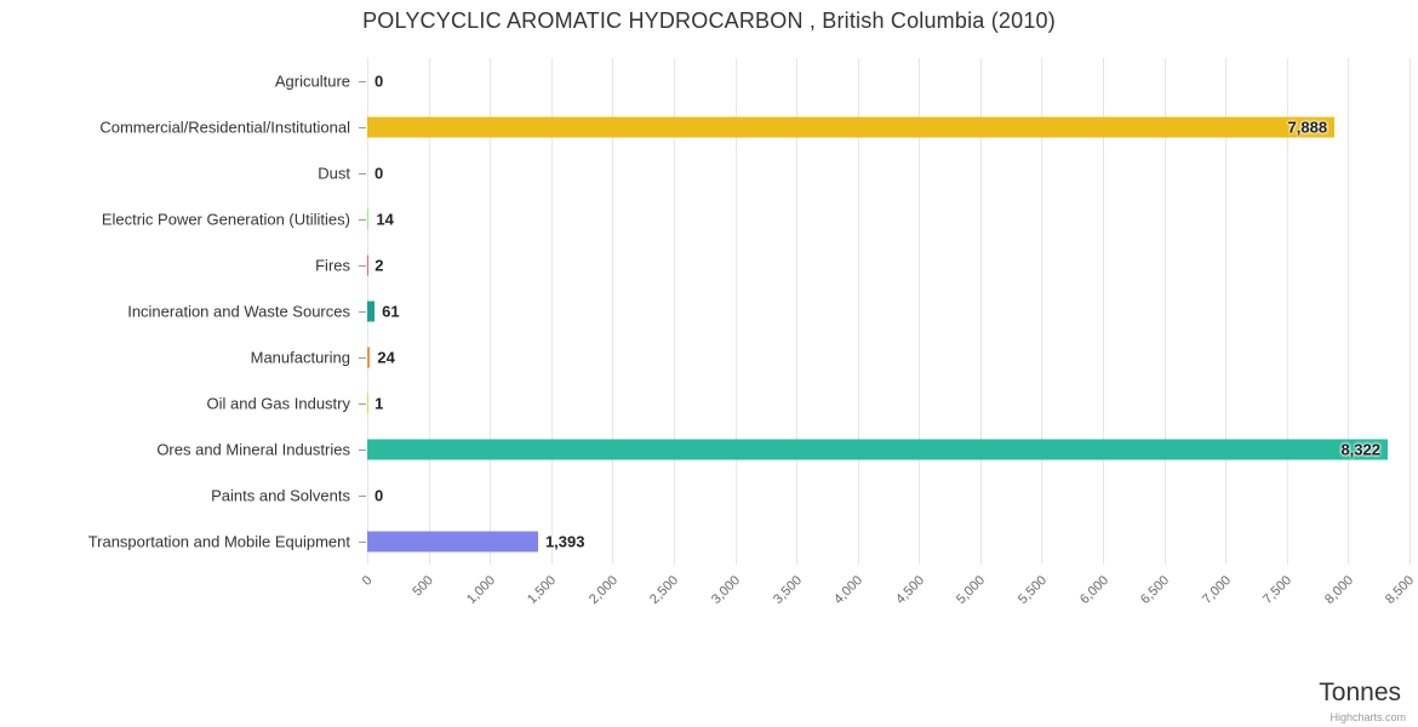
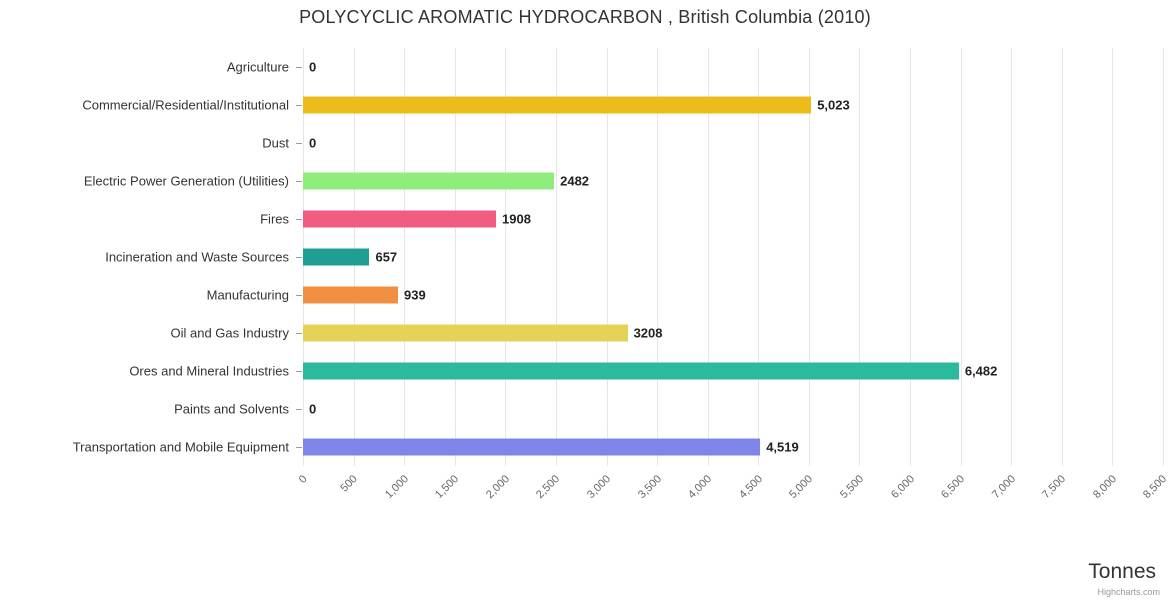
Commercial/Residential/Institutional: 7,888 -> 5,023
Electric Power Generation (Utilities): 14 -> 2482
Fires: 2 -> 1908
Incineration and Waste Sources: 61 -> 657
Manufacturing: 24 -> 939
Oil and Gas Industry: 1 -> 3208
Ores and Mineral Industries: 8,322 -> 6,482
Transportation and Mobile Equipment: 1,393 -> 4,519
